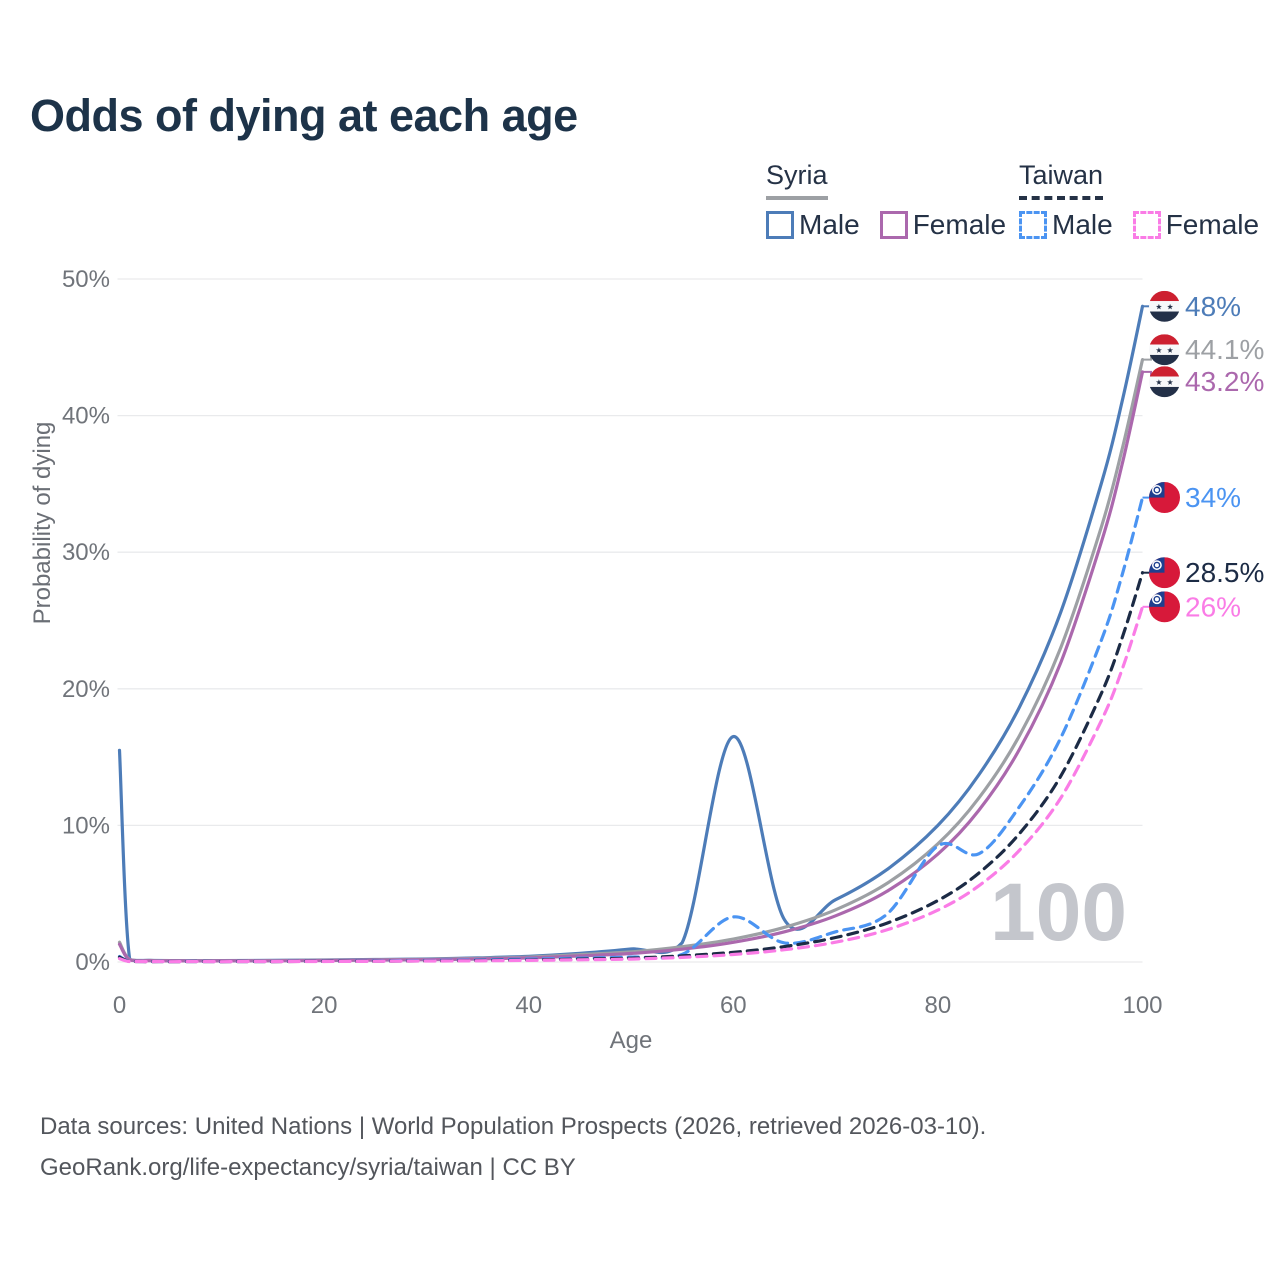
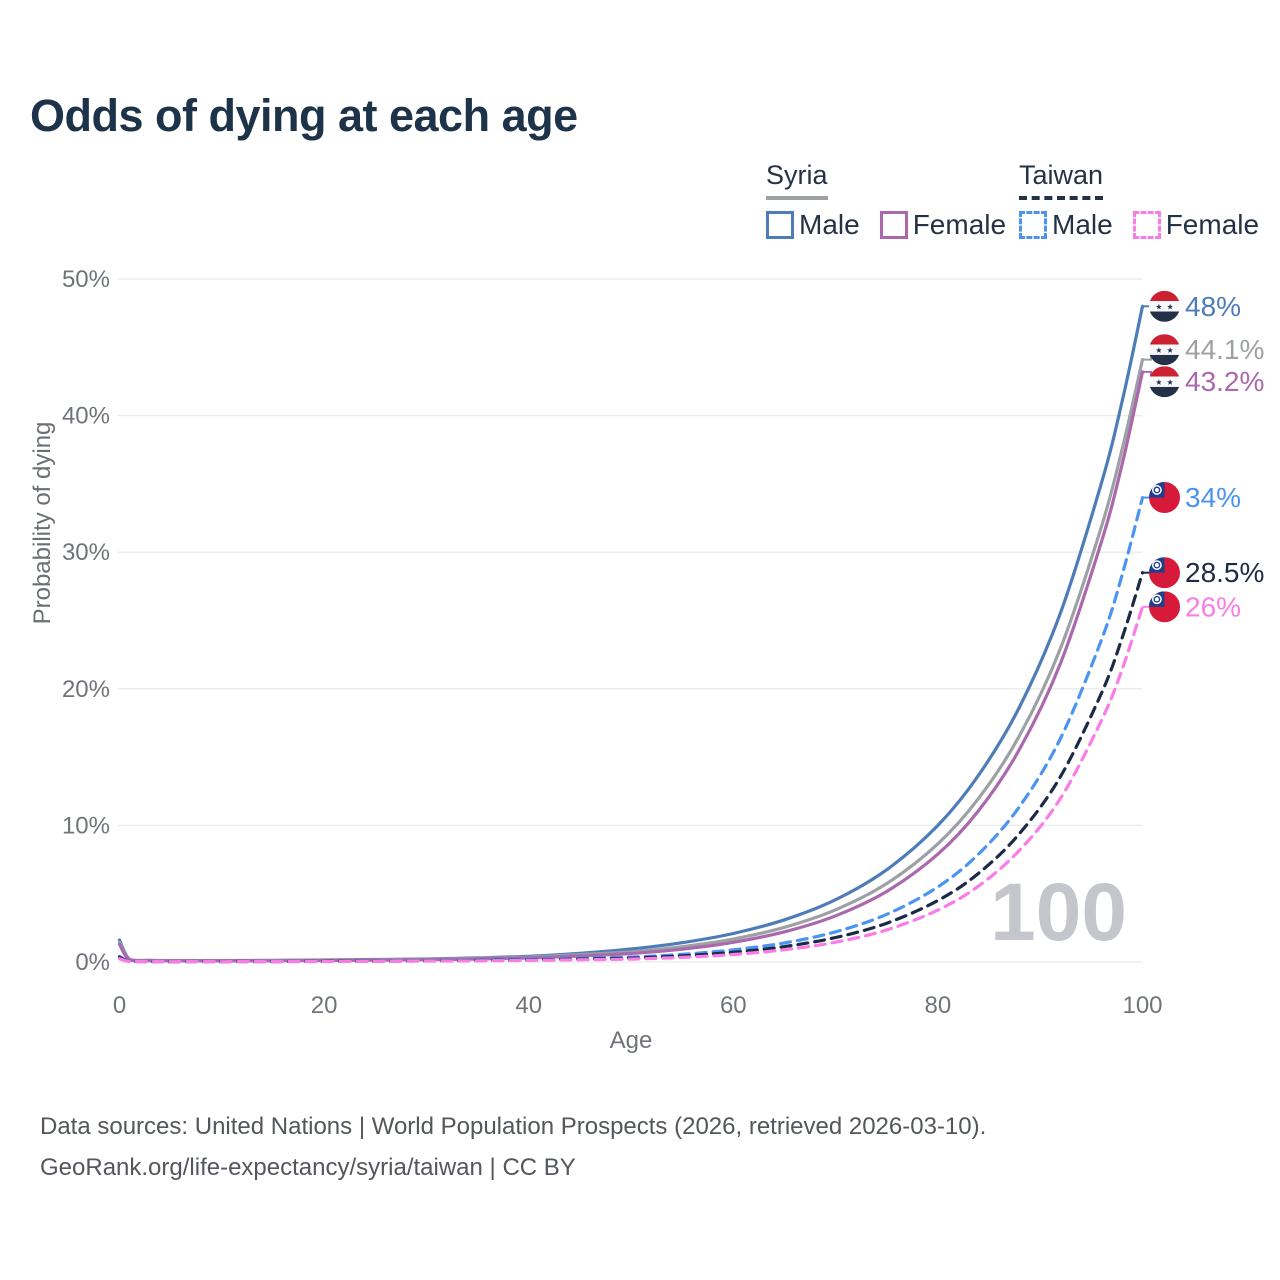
Syria Male/0: 15.5% -> 1.6%
Syria Male/60: 16.5% -> 2.1%
Taiwan Male/60: 3.3% -> 0.9%
Taiwan Male/80: 8.5% -> 5.5%
